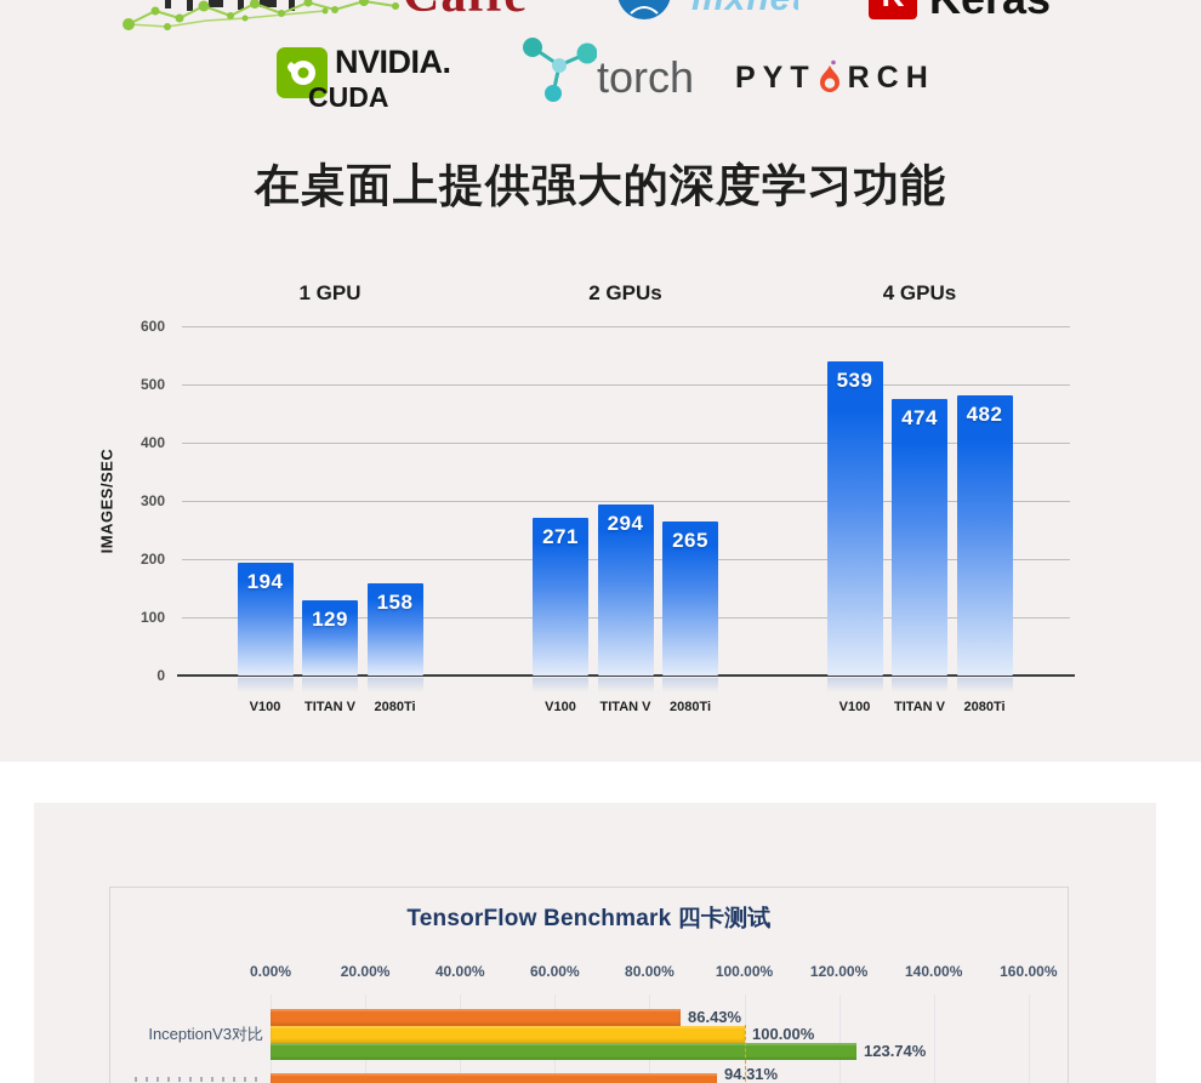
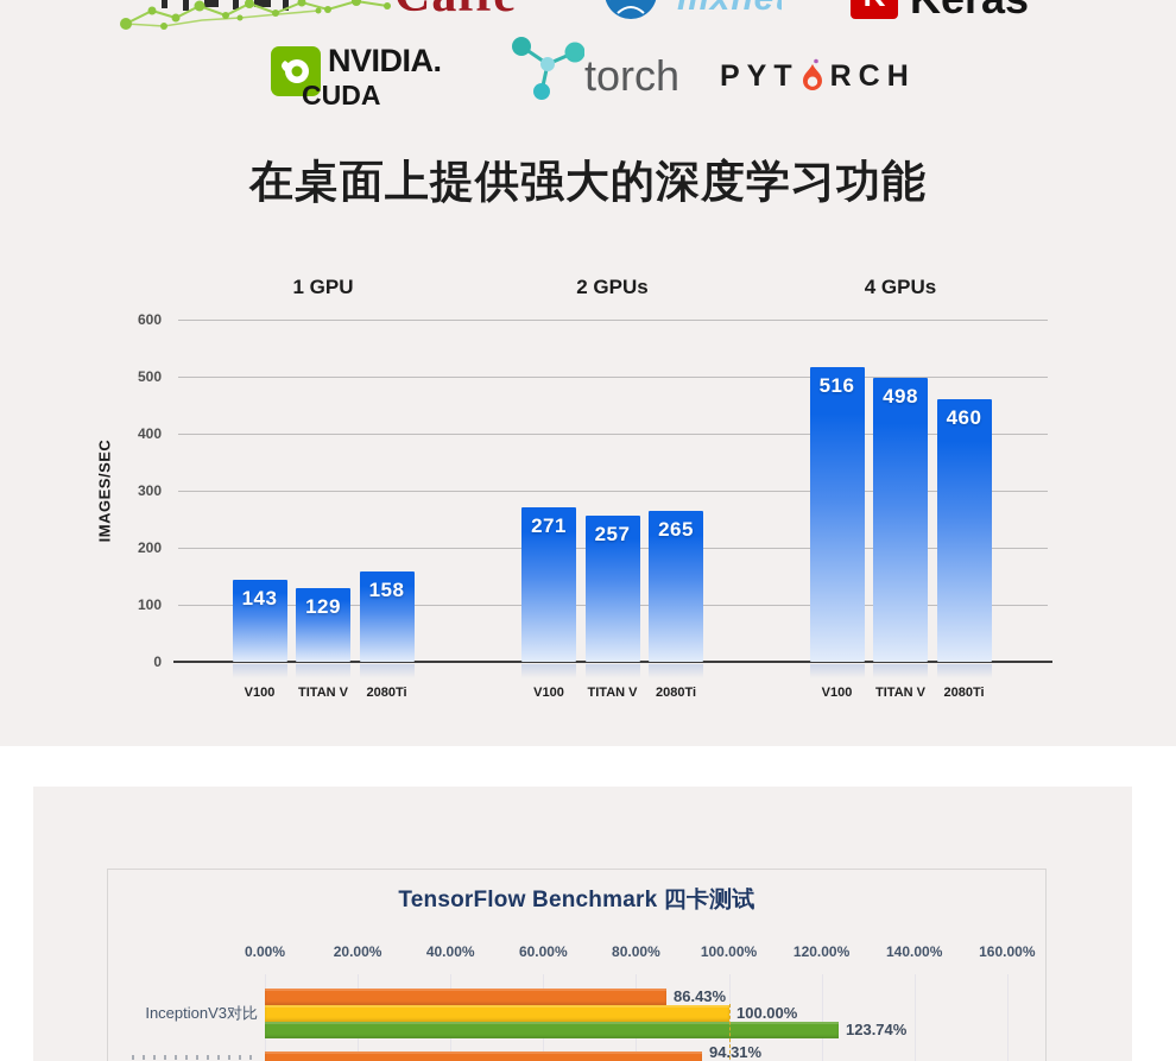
在桌面上提供强大的深度学习功能/1 GPU/V100: 194 -> 143
在桌面上提供强大的深度学习功能/4 GPUs/V100: 539 -> 516
在桌面上提供强大的深度学习功能/2 GPUs/TITAN V: 294 -> 257
在桌面上提供强大的深度学习功能/4 GPUs/TITAN V: 474 -> 498
在桌面上提供强大的深度学习功能/4 GPUs/2080Ti: 482 -> 460
